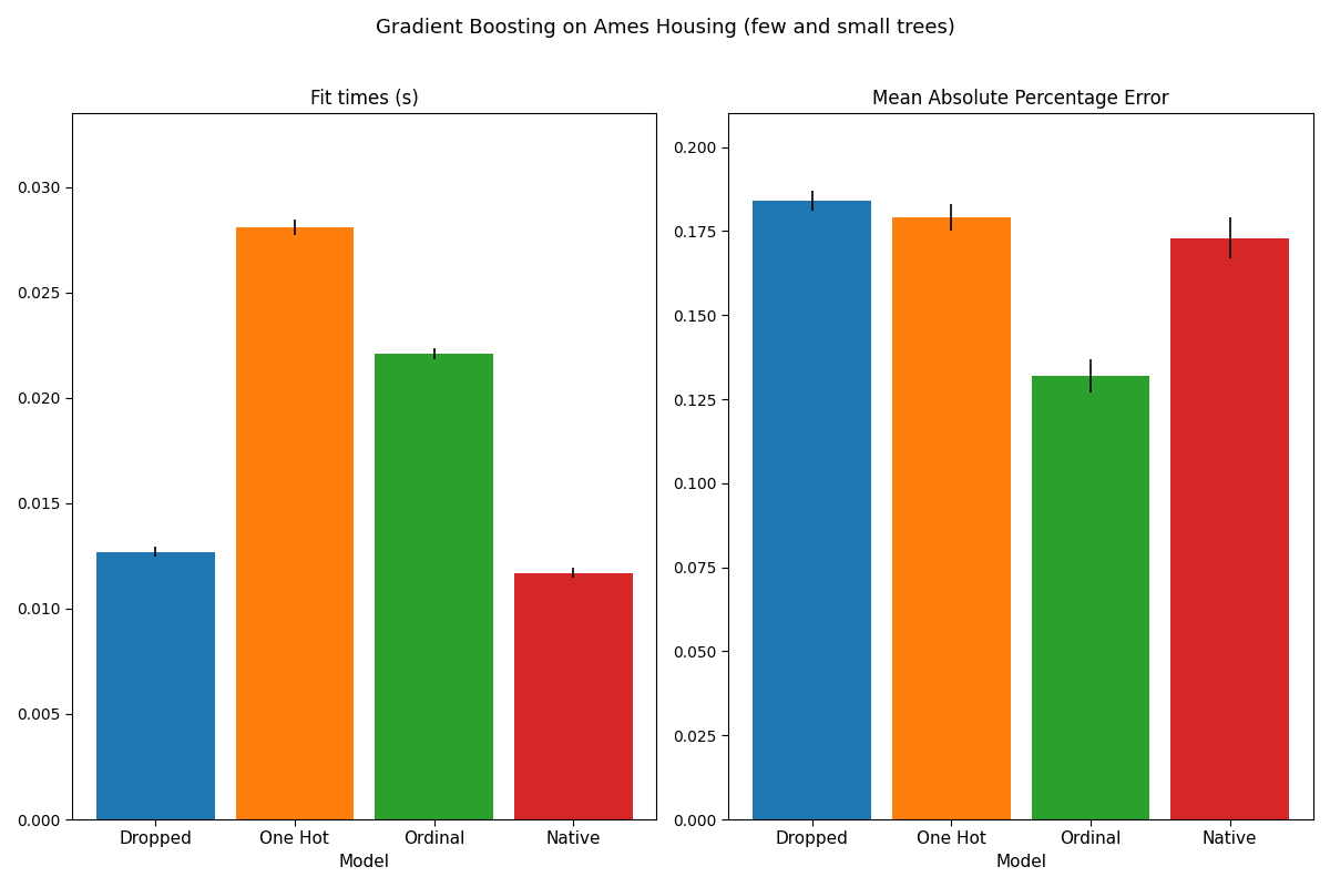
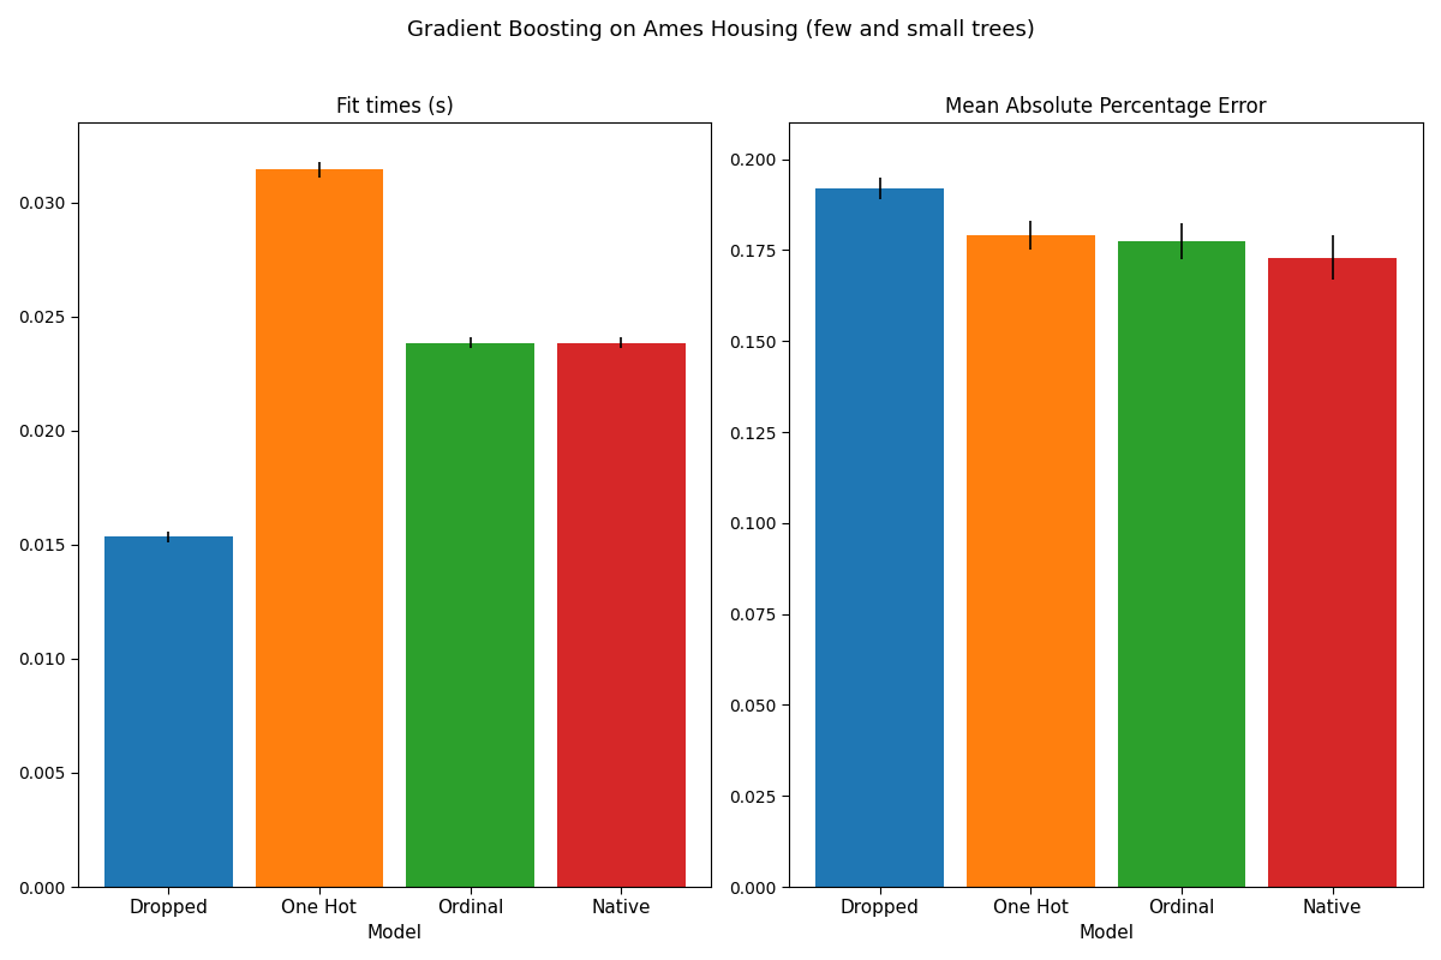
Fit times (s)/Dropped: 0.0127 -> 0.0154
Fit times (s)/One Hot: 0.0281 -> 0.0314
Fit times (s)/Ordinal: 0.0221 -> 0.0238
Fit times (s)/Native: 0.0117 -> 0.0238
Mean Absolute Percentage Error/Dropped: 0.1840 -> 0.1920
Mean Absolute Percentage Error/Ordinal: 0.1320 -> 0.1775
